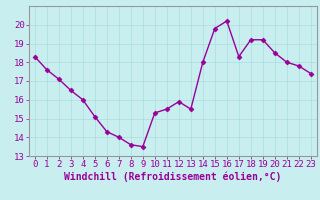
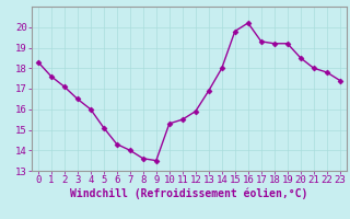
13: 15.5 -> 16.9
17: 18.3 -> 19.3
